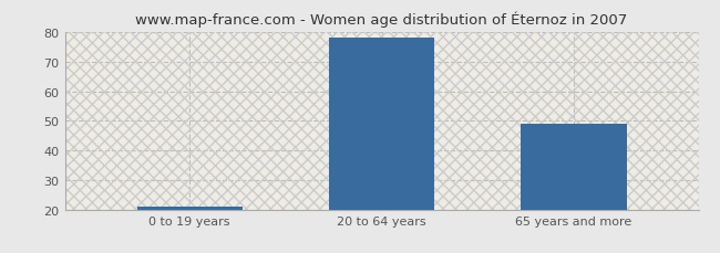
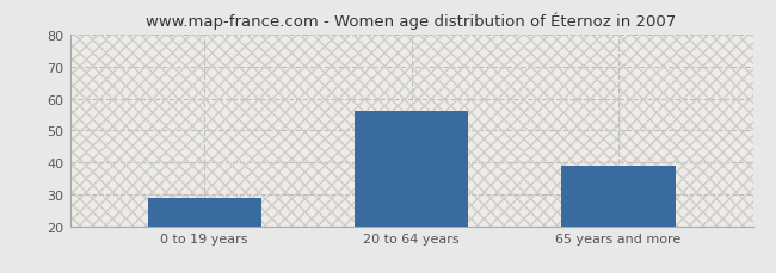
0 to 19 years: 21 -> 29
20 to 64 years: 78 -> 56
65 years and more: 49 -> 39
